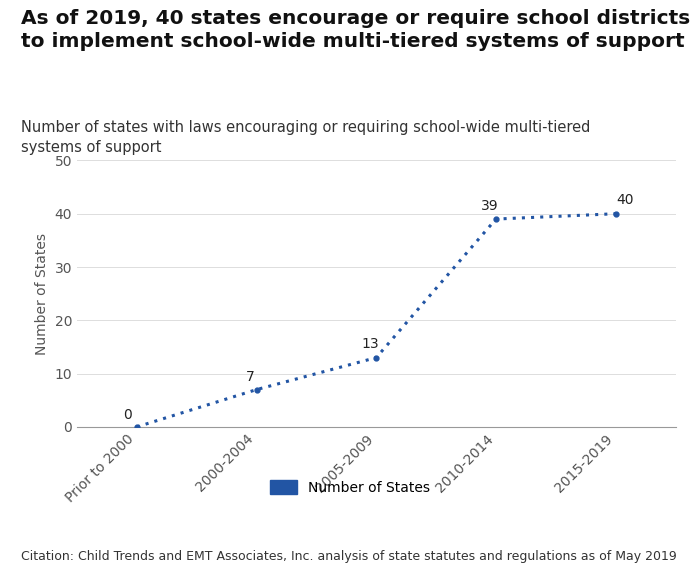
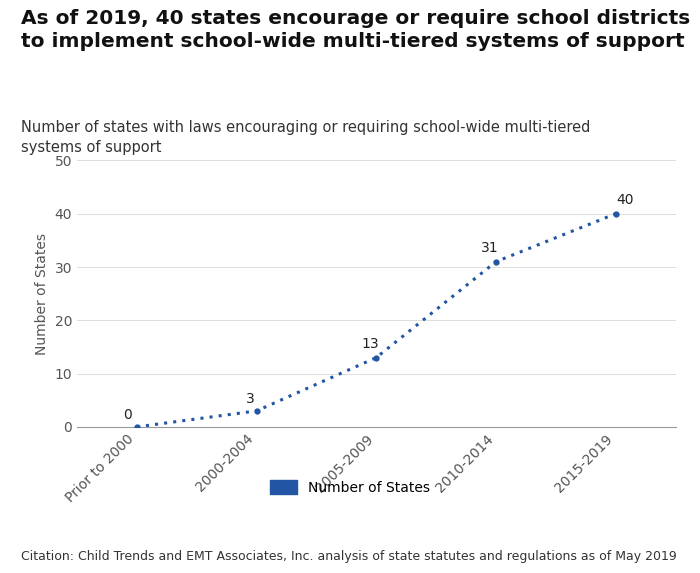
2000-2004: 7 -> 3
2010-2014: 39 -> 31
